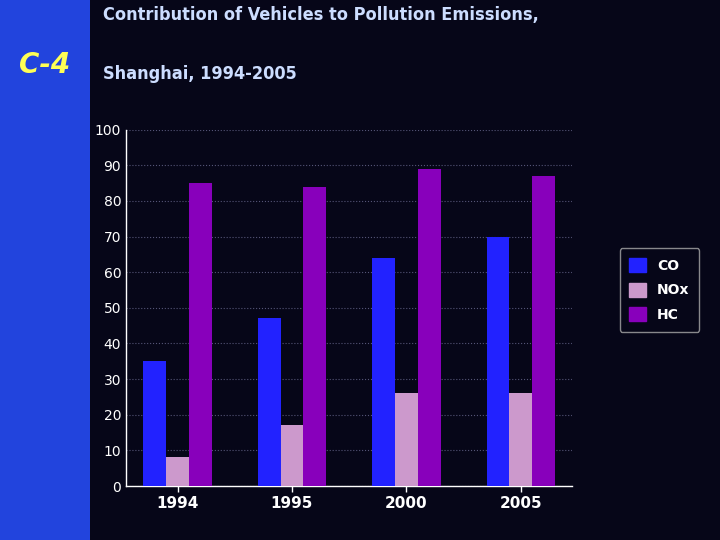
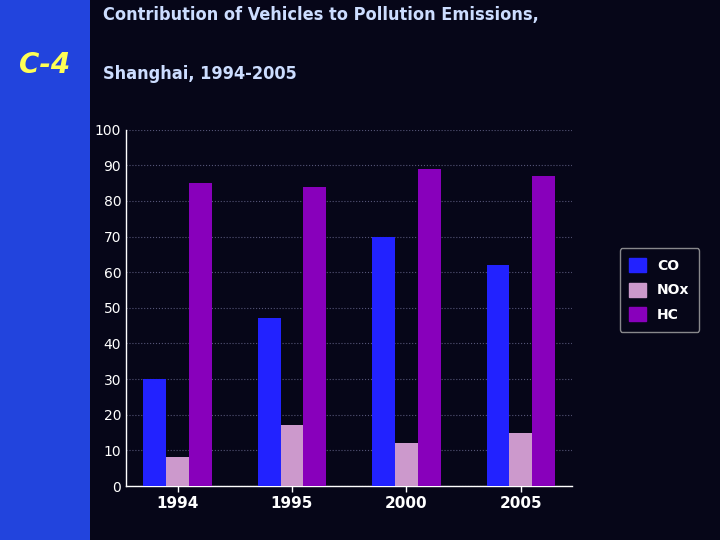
CO/1994: 35 -> 30
CO/2000: 64 -> 70
NOx/2000: 26 -> 12
CO/2005: 70 -> 62
NOx/2005: 26 -> 15
